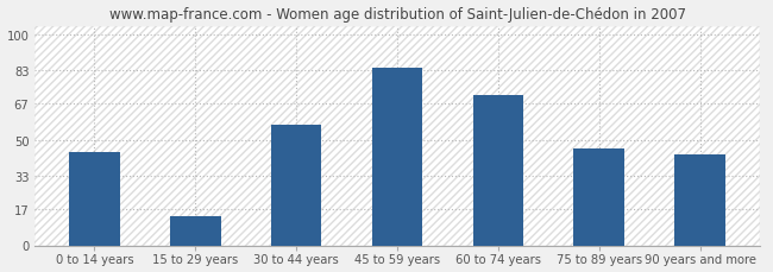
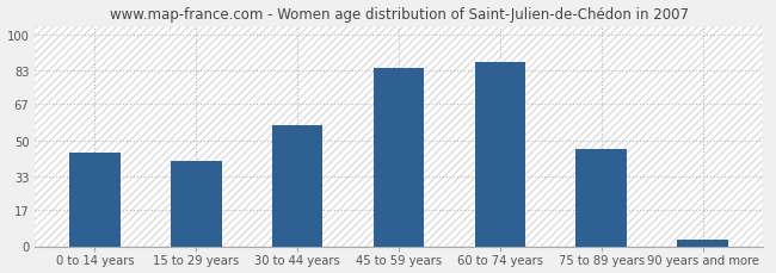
15 to 29 years: 14 -> 40
60 to 74 years: 71 -> 87
90 years and more: 43 -> 3
